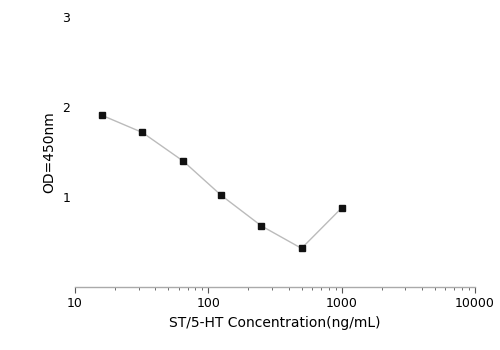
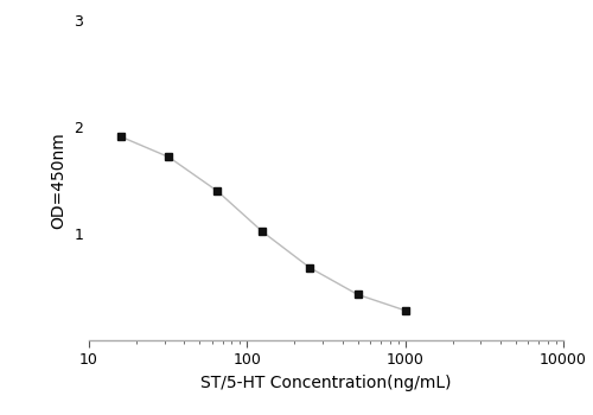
1000: 0.88 -> 0.28
